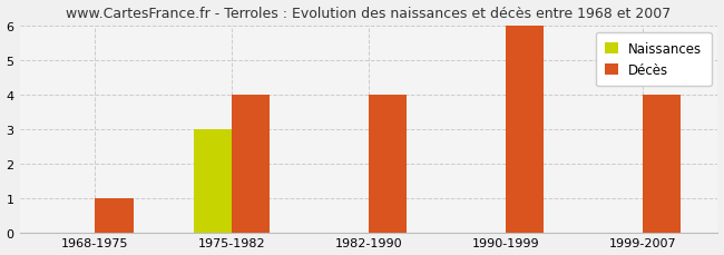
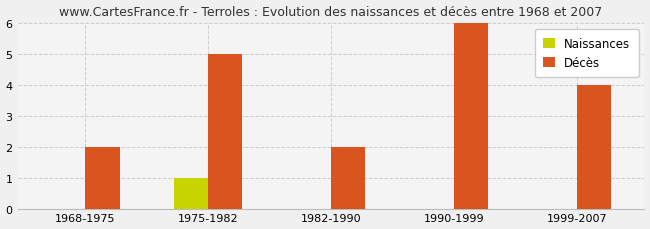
Décès/1968-1975: 1 -> 2
Naissances/1975-1982: 3 -> 1
Décès/1975-1982: 4 -> 5
Décès/1982-1990: 4 -> 2
